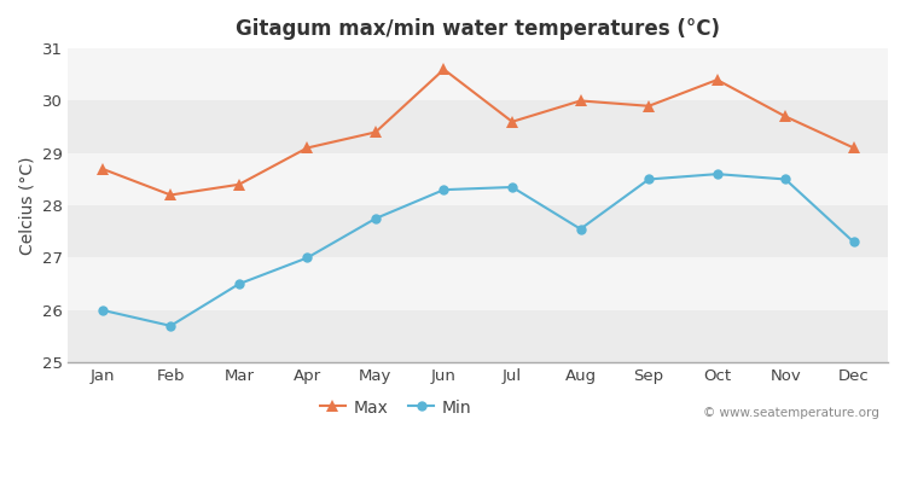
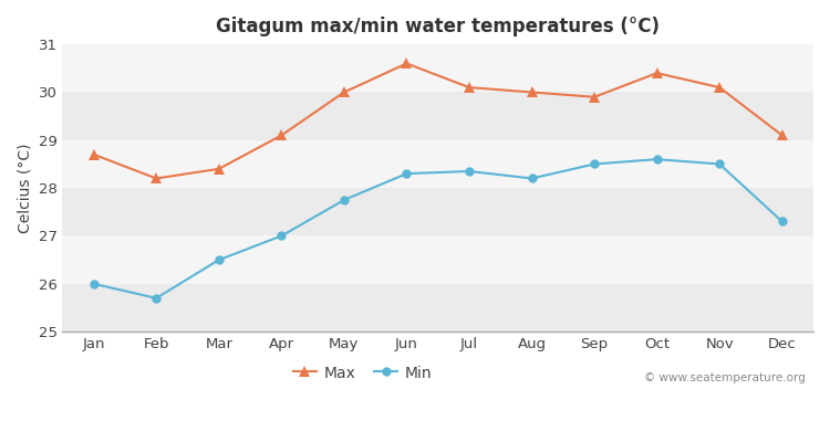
Max/May: 29.4 -> 30.0
Max/Jul: 29.6 -> 30.1
Min/Aug: 27.55 -> 28.20
Max/Nov: 29.7 -> 30.1
